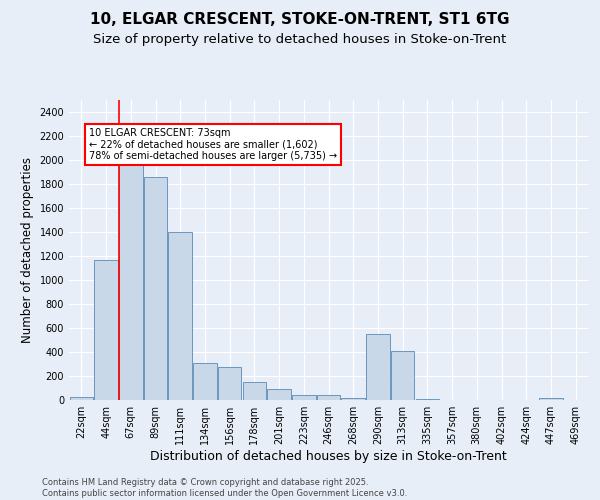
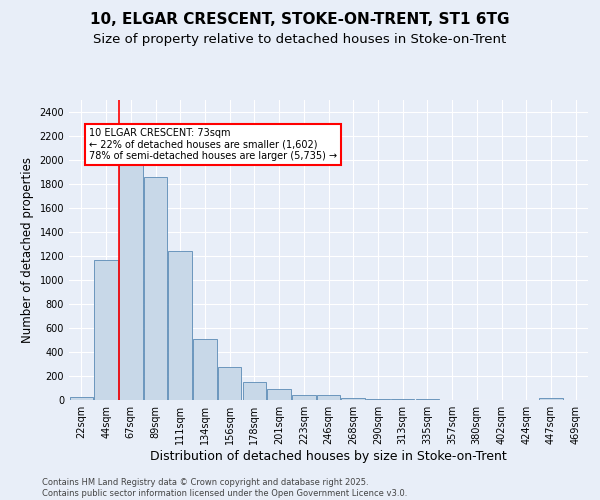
111sqm: 1400 -> 1240
134sqm: 310 -> 510
290sqm: 550 -> 10
313sqm: 410 -> 10
